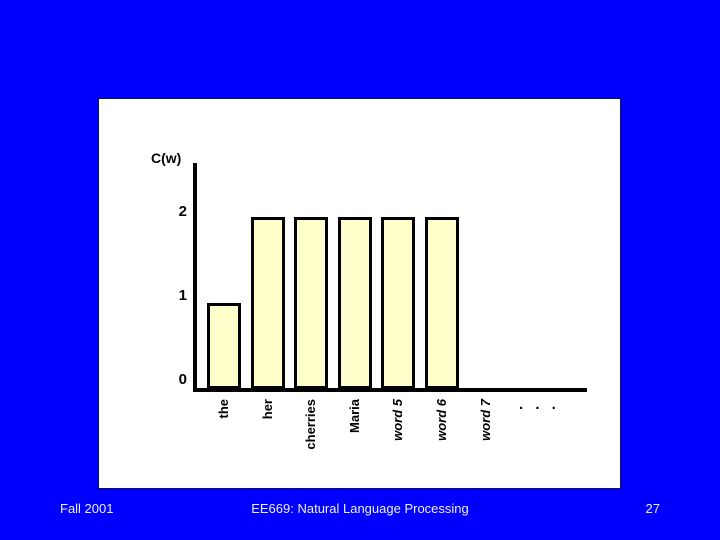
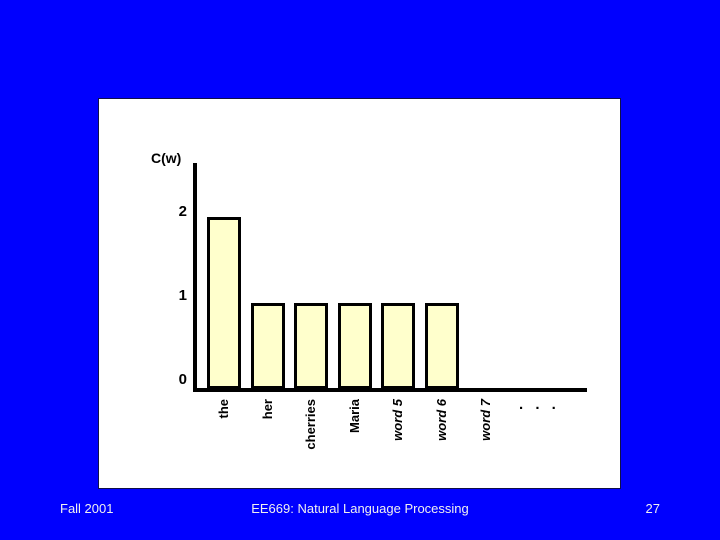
the: 1 -> 2
her: 2 -> 1
cherries: 2 -> 1
Maria: 2 -> 1
word 5: 2 -> 1
word 6: 2 -> 1
